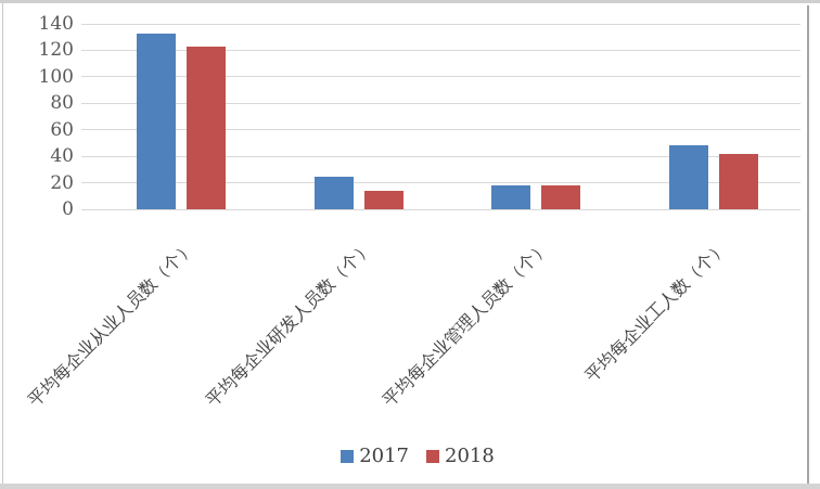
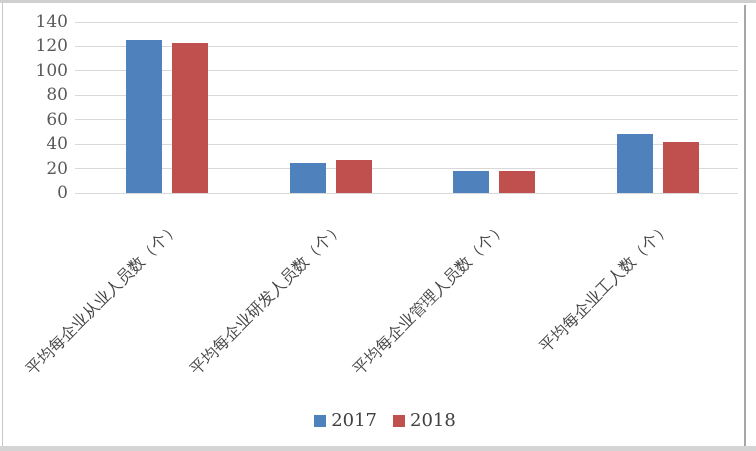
2017/平均每企业从业人员数（个）: 133 -> 125
2018/平均每企业研发人员数（个）: 14 -> 27
